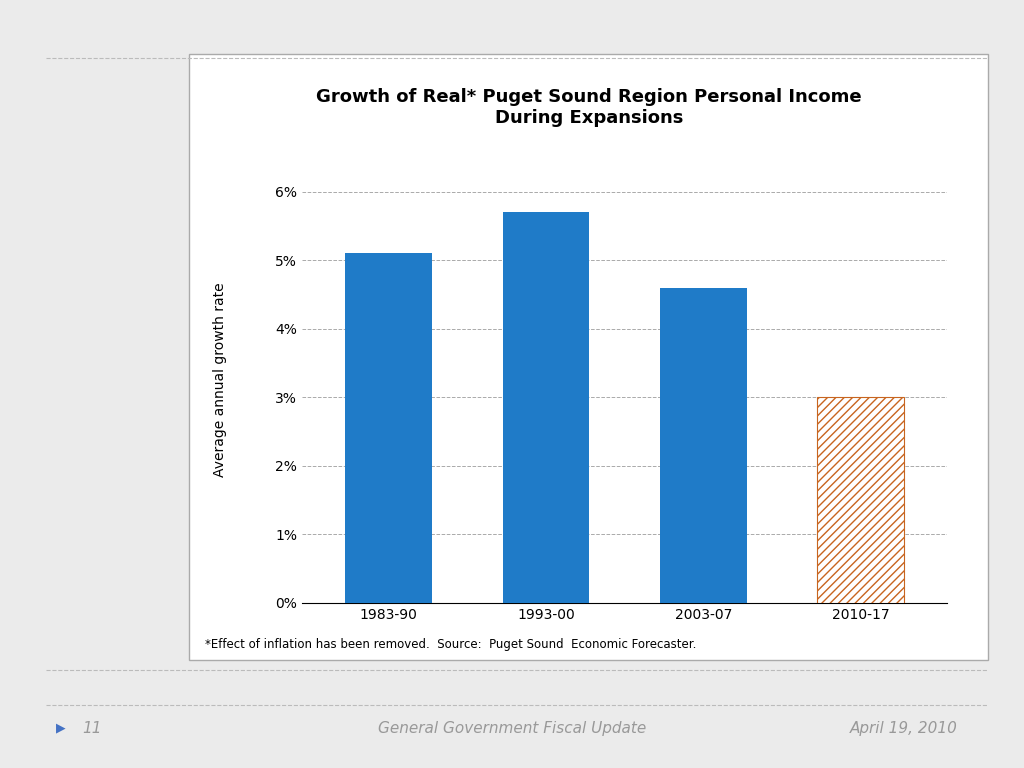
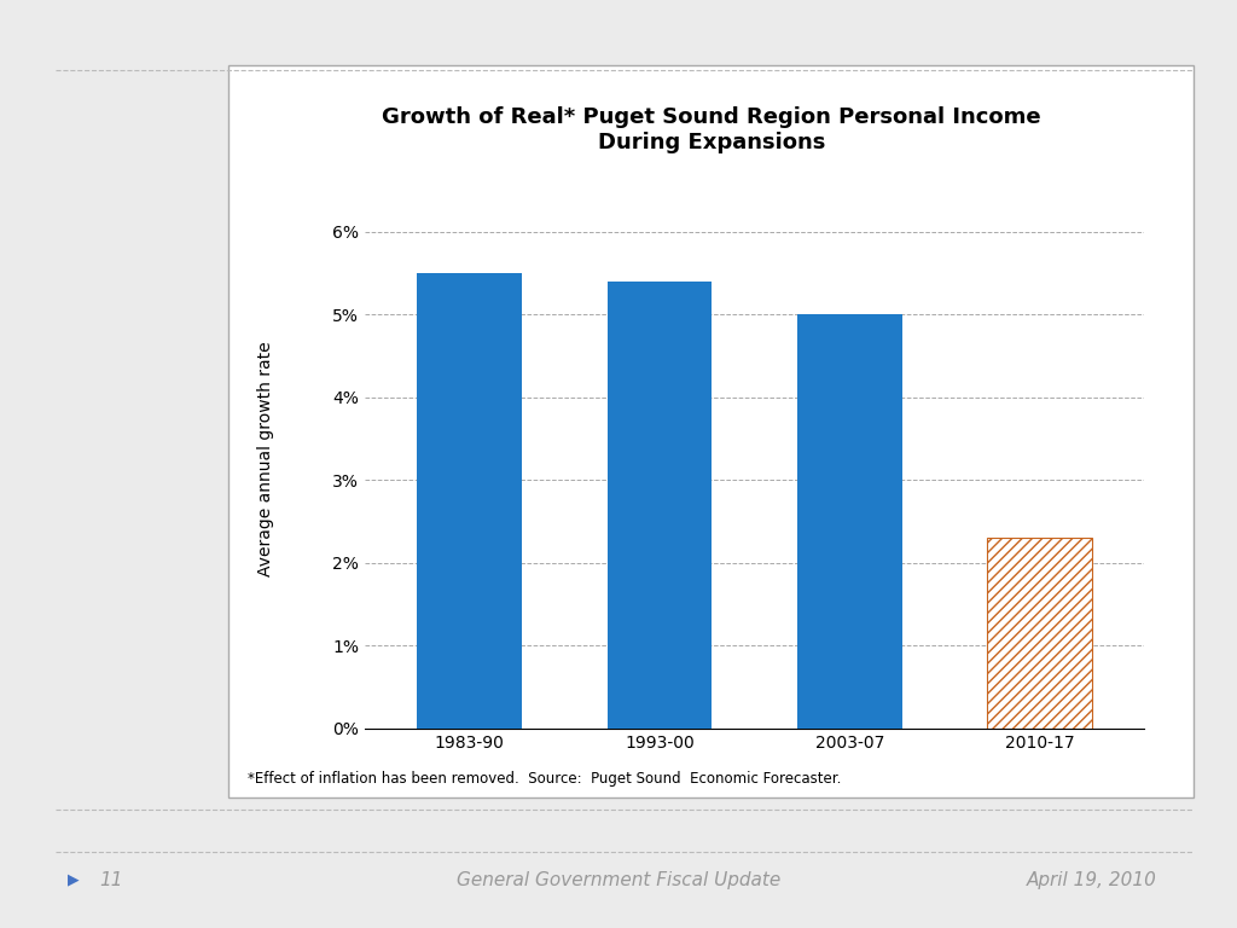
1983-90: 5.1% -> 5.5%
1993-00: 5.7% -> 5.4%
2003-07: 4.6% -> 5.0%
2010-17: 3.0% -> 2.3%
